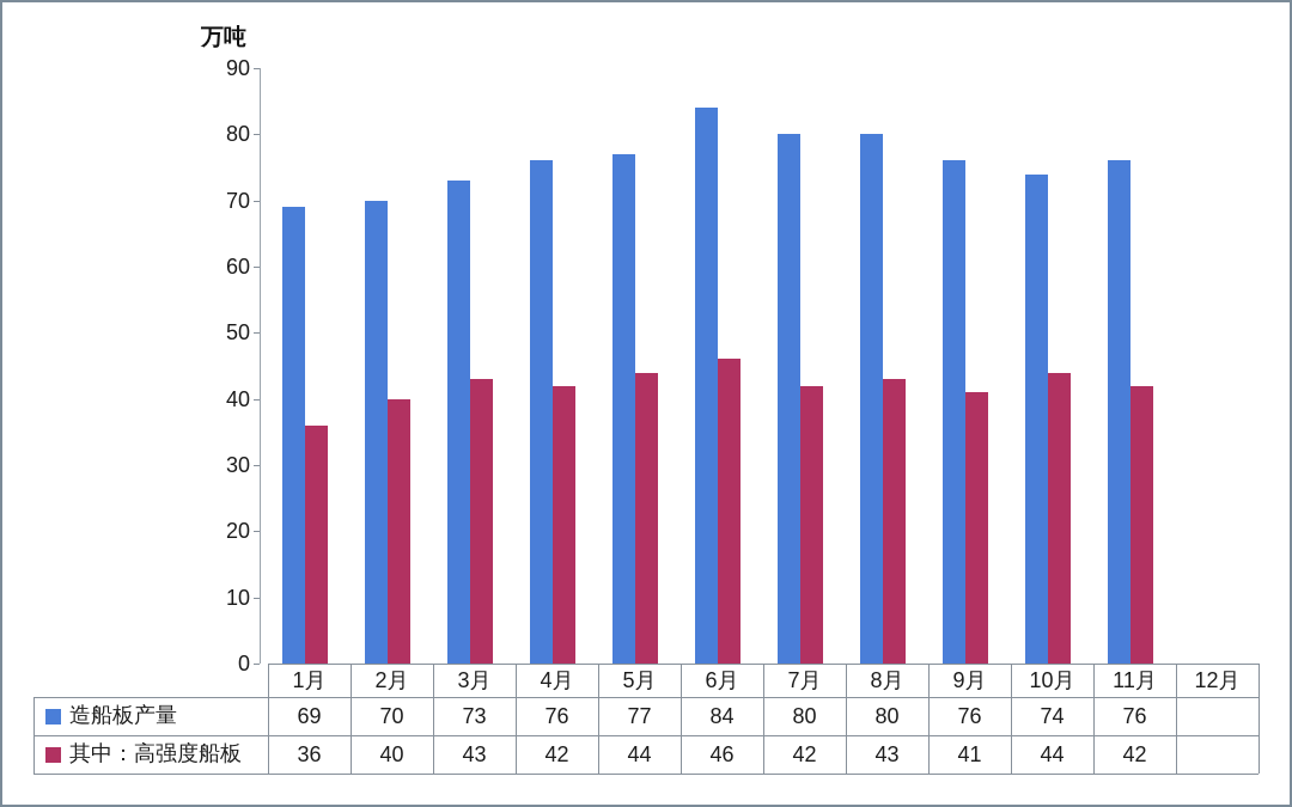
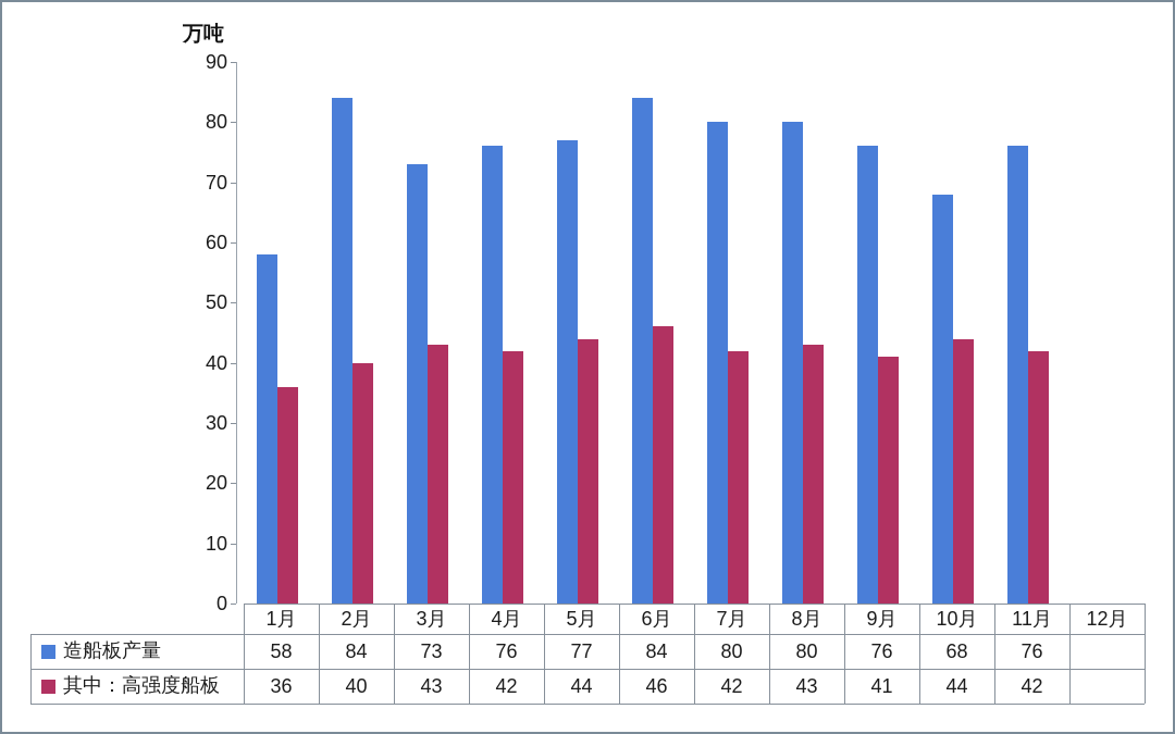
造船板产量/1月: 69 -> 58
造船板产量/2月: 70 -> 84
造船板产量/10月: 74 -> 68
